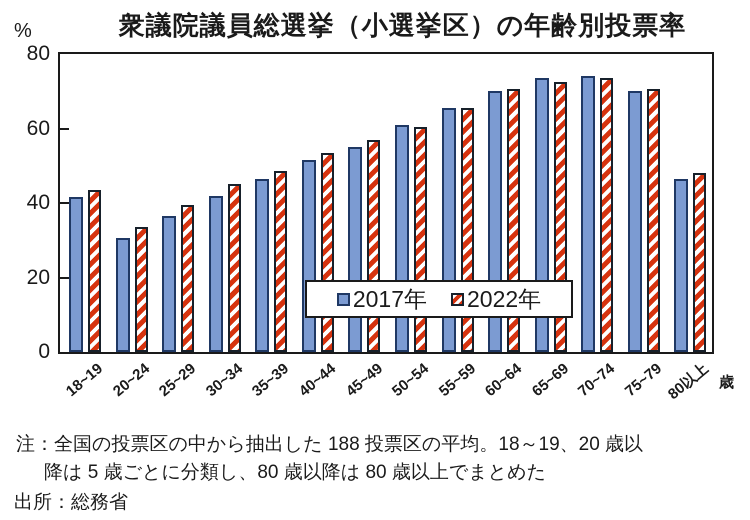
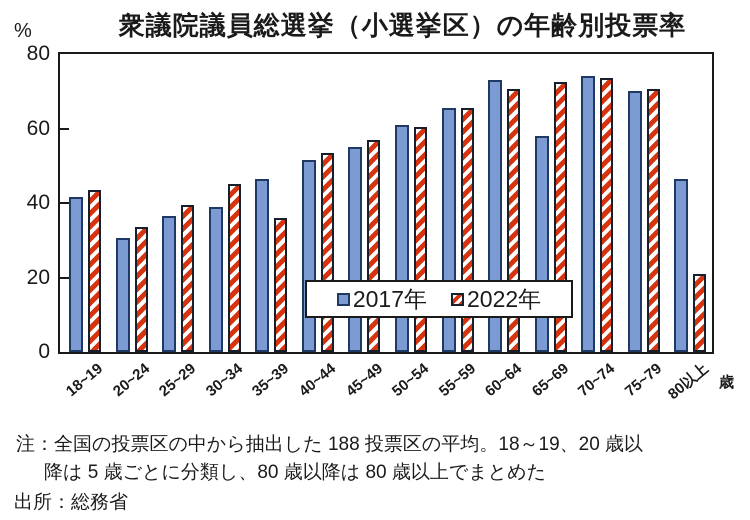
2017年/30~34: 42 -> 39
2022年/35~39: 48 -> 36
2017年/60~64: 70 -> 73
2017年/65~69: 74 -> 58
2022年/80以上: 48 -> 21
